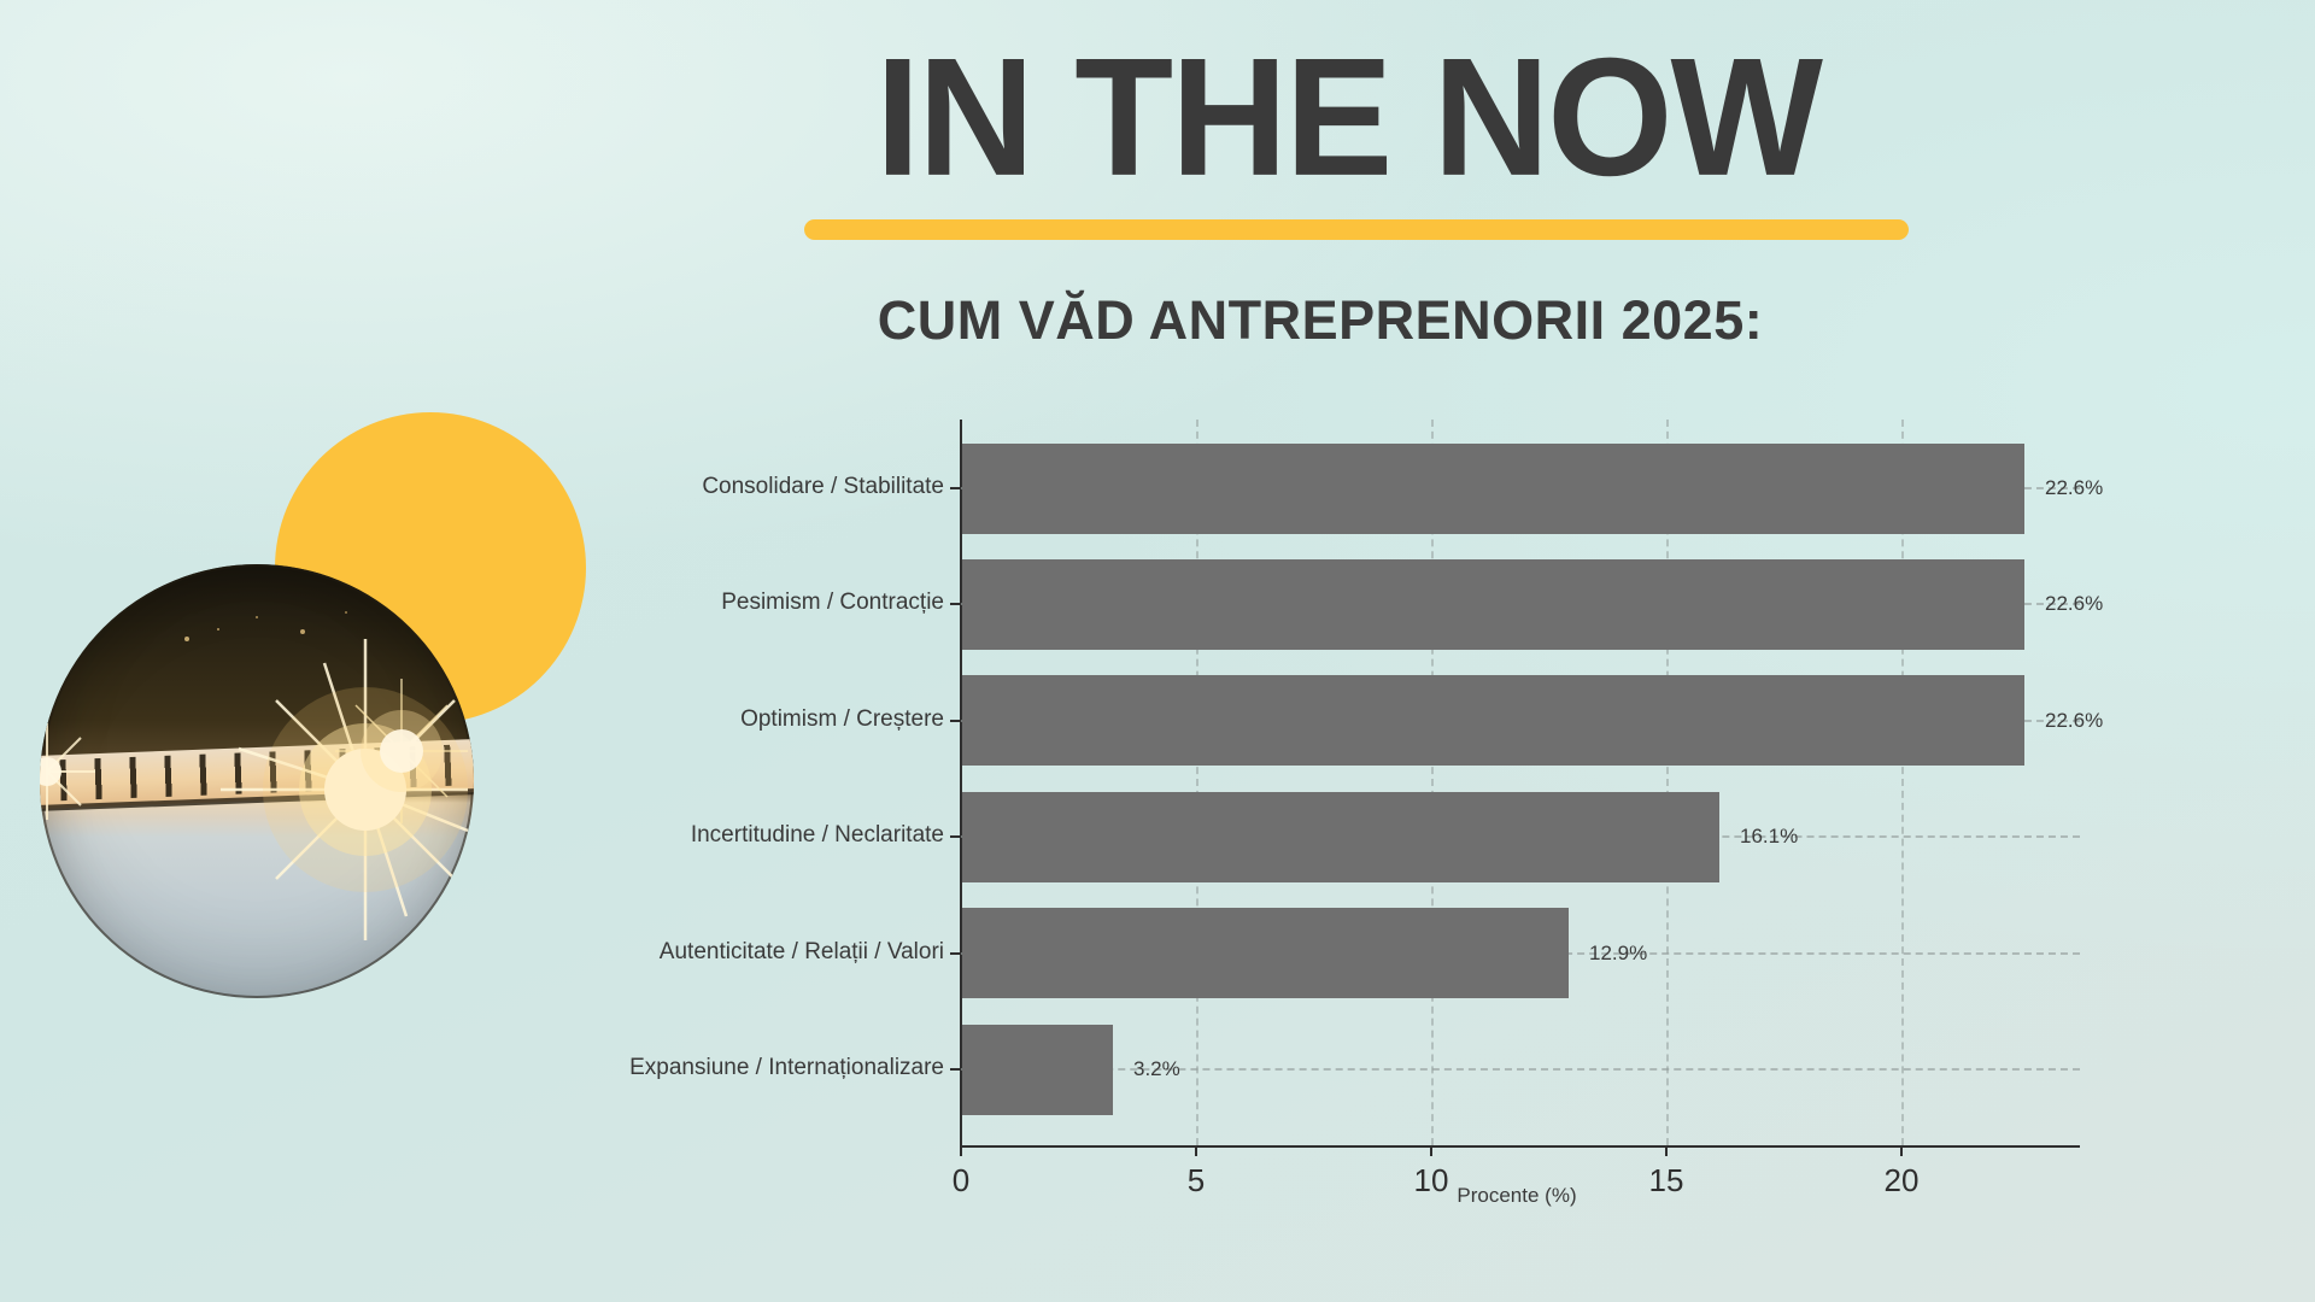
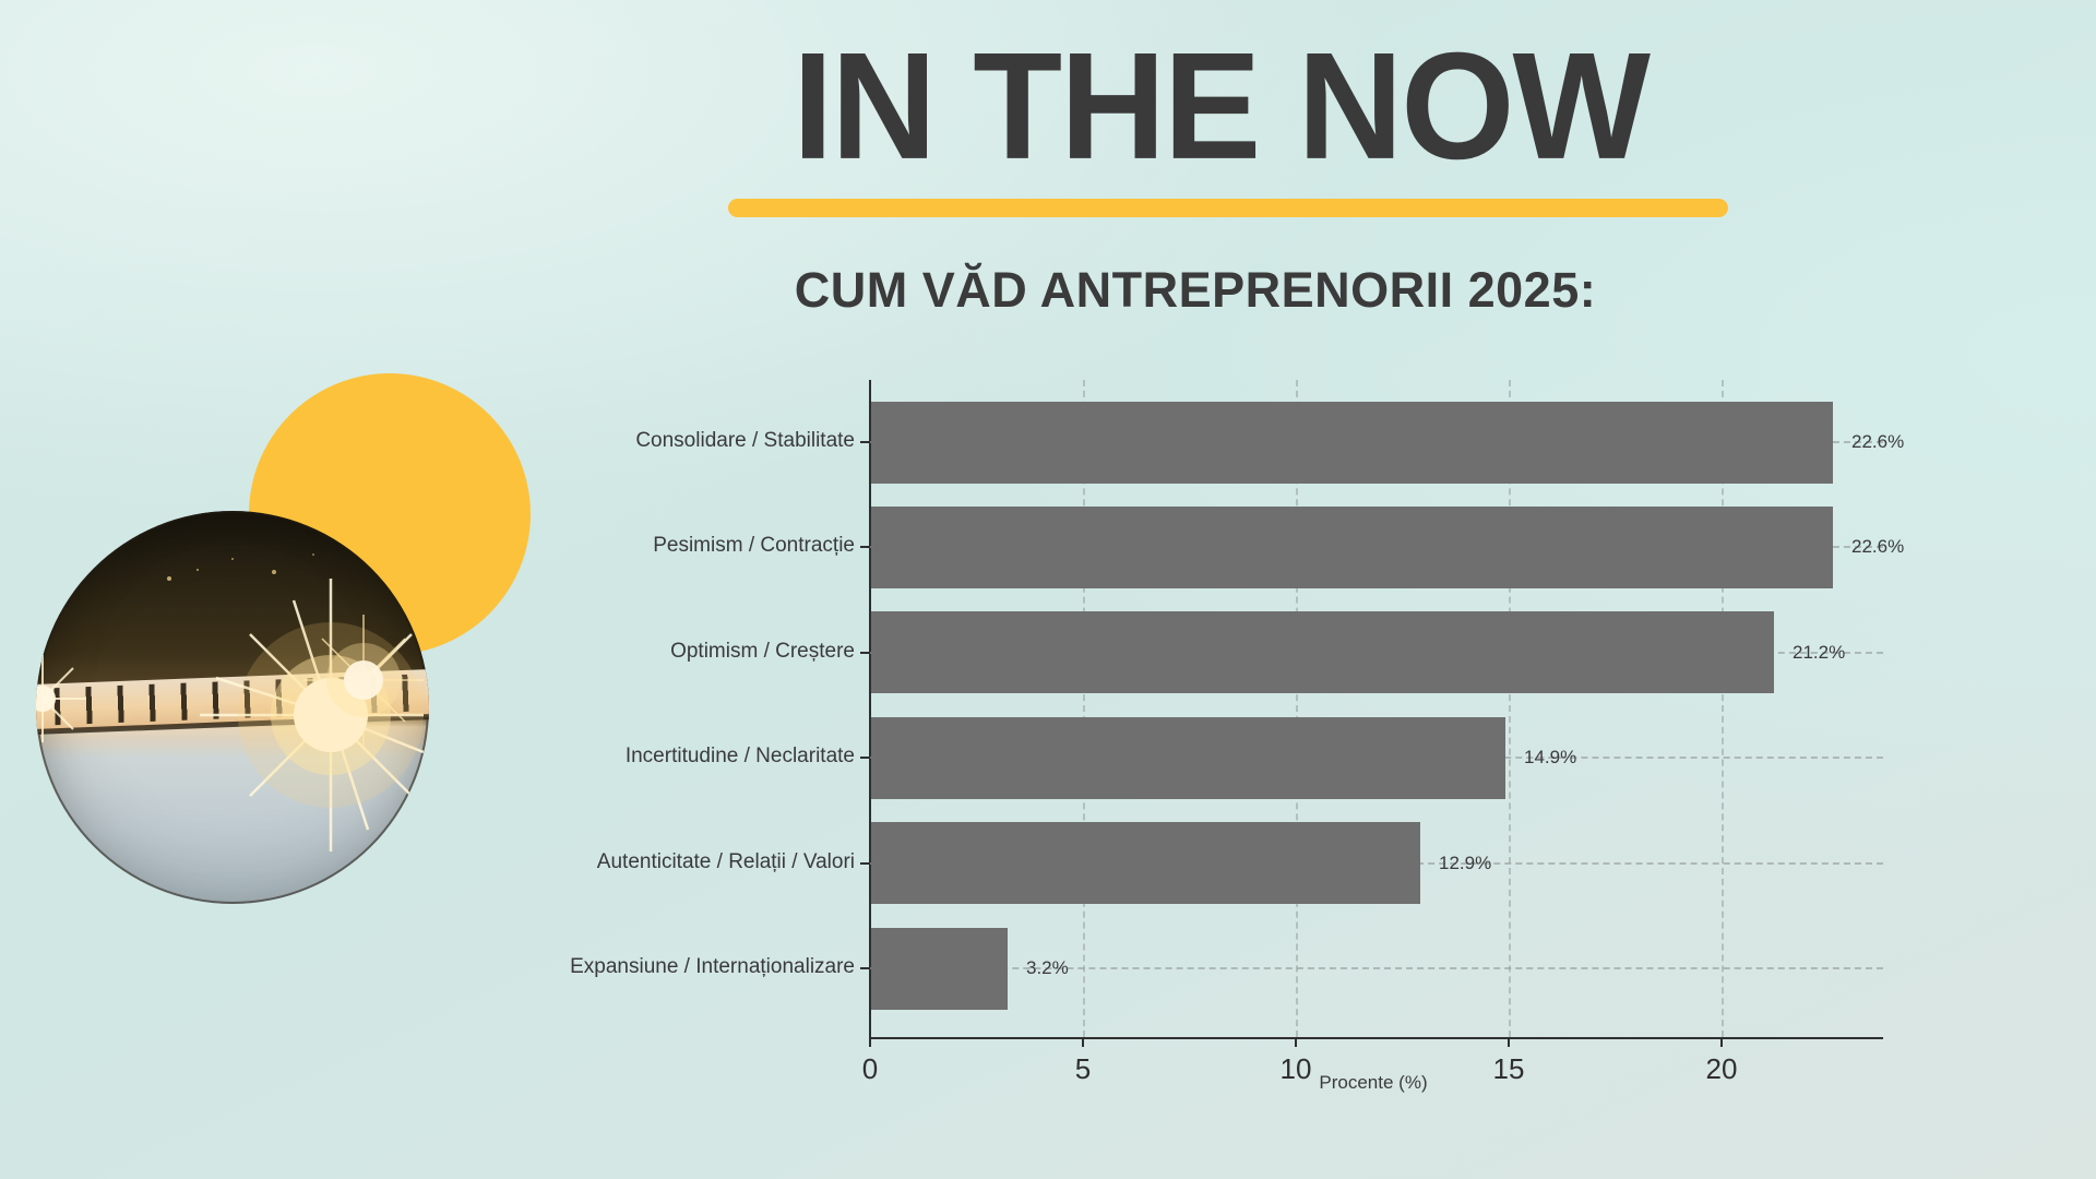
Optimism / Creștere: 22.6% -> 21.2%
Incertitudine / Neclaritate: 16.1% -> 14.9%
